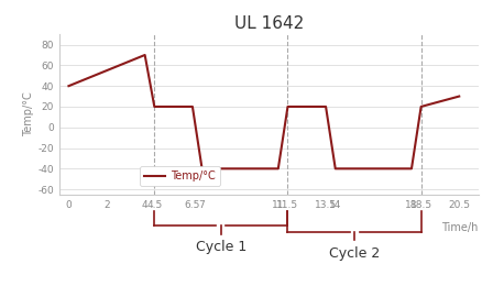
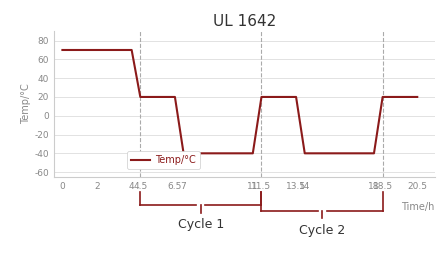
0: 40 -> 70
20.5: 30 -> 20
